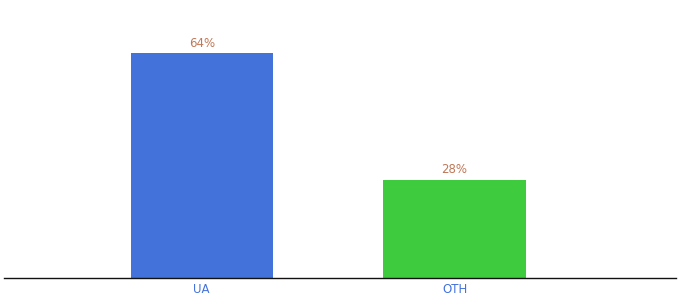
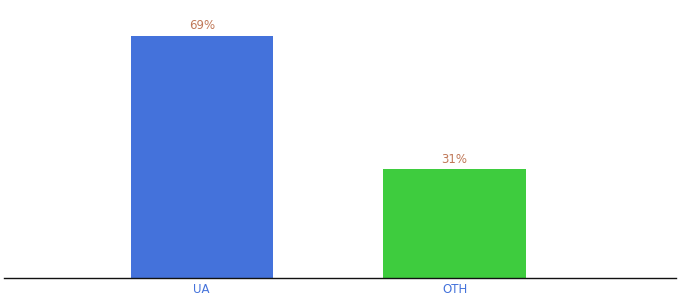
UA: 64% -> 69%
OTH: 28% -> 31%
